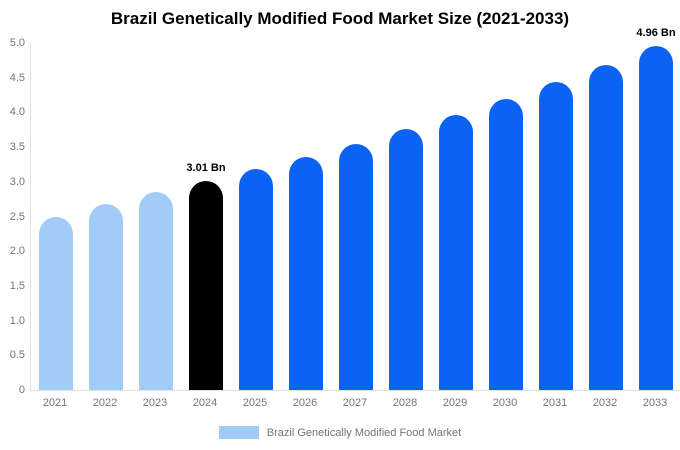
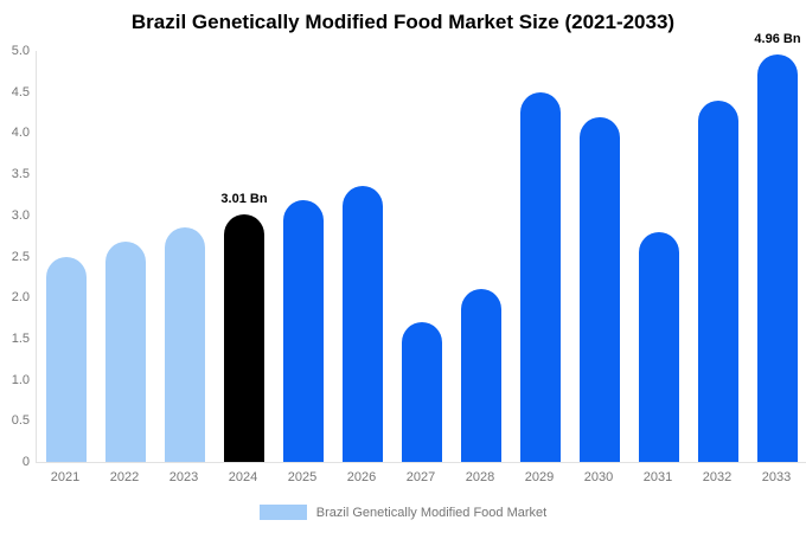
2027: 3.5 -> 1.7
2028: 3.8 -> 2.1
2029: 4.0 -> 4.5
2031: 4.4 -> 2.8
2032: 4.7 -> 4.4
